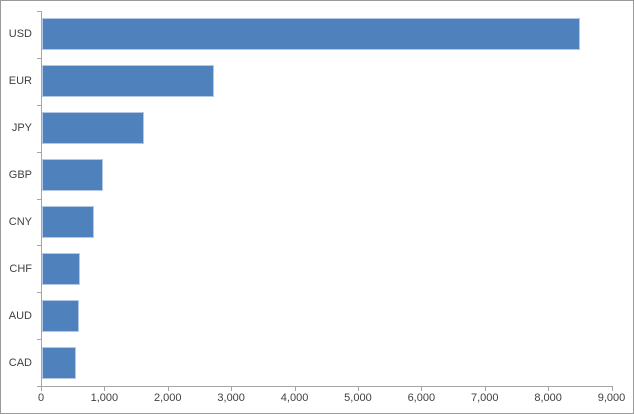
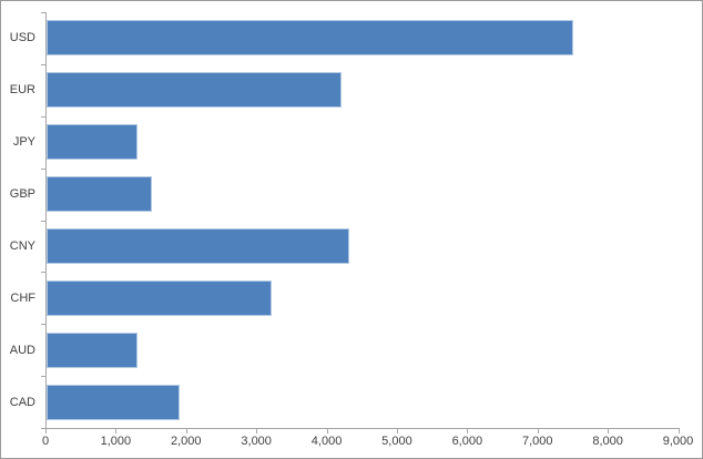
USD: 8500 -> 7500
EUR: 2700 -> 4200
JPY: 1600 -> 1300
GBP: 1000 -> 1500
CNY: 800 -> 4300
CHF: 600 -> 3200
AUD: 600 -> 1300
CAD: 500 -> 1900
